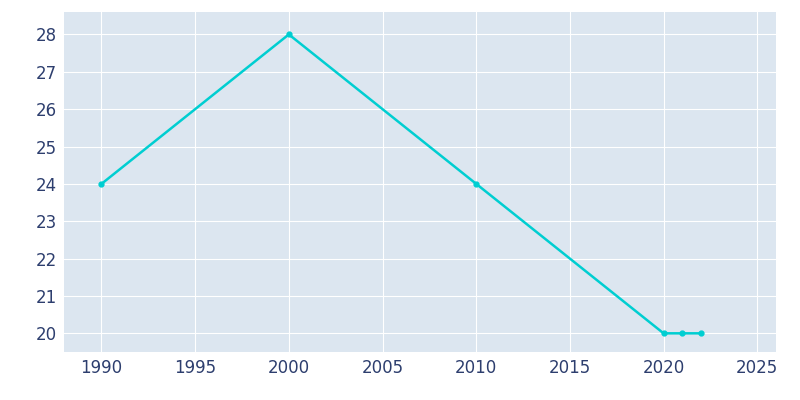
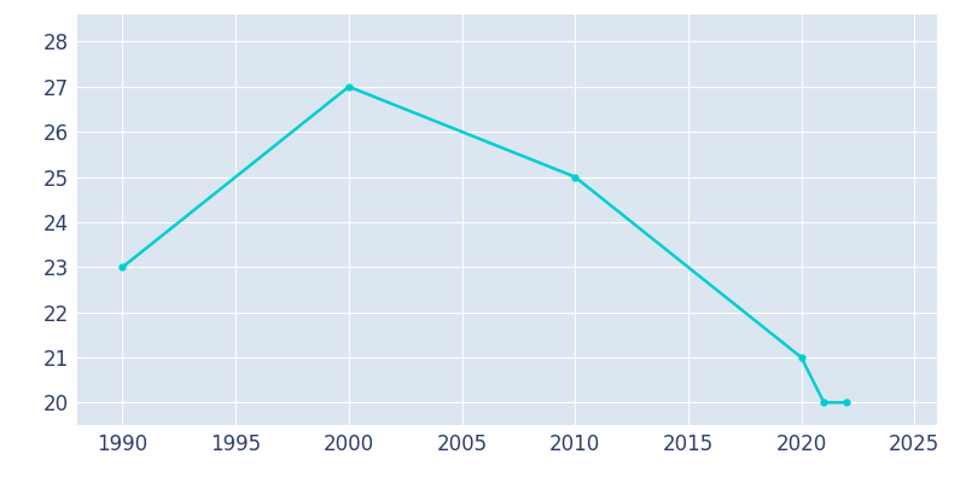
1990: 24 -> 23
2000: 28 -> 27
2010: 24 -> 25
2020: 20 -> 21
